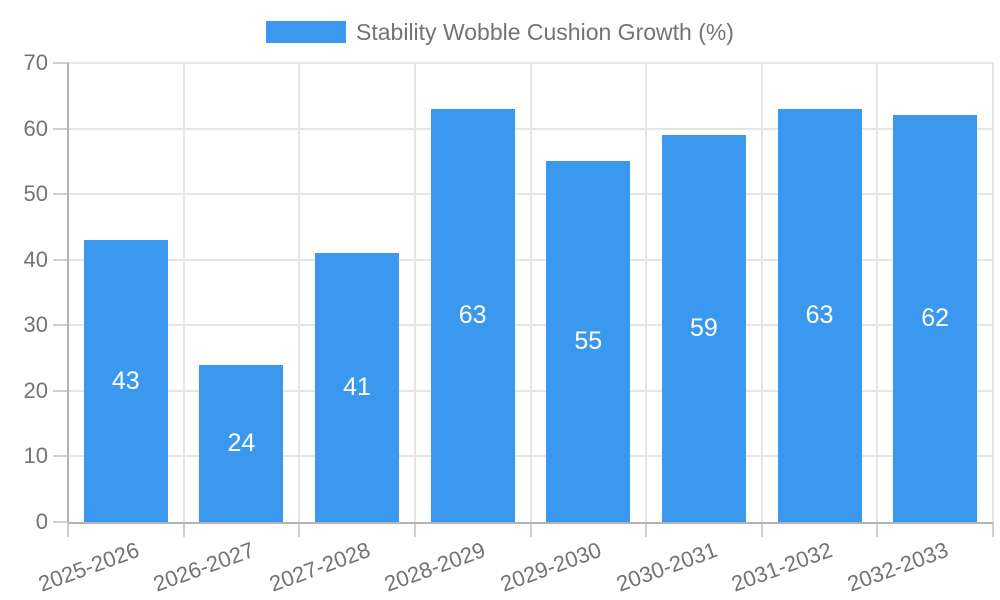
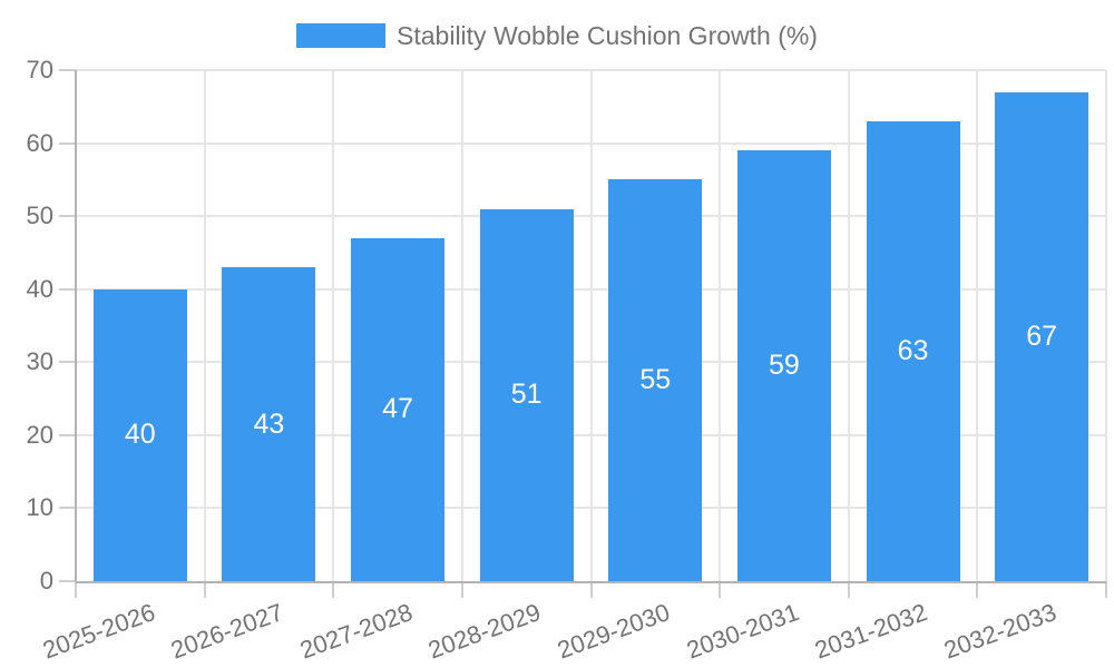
2025-2026: 43 -> 40
2026-2027: 24 -> 43
2027-2028: 41 -> 47
2028-2029: 63 -> 51
2032-2033: 62 -> 67
